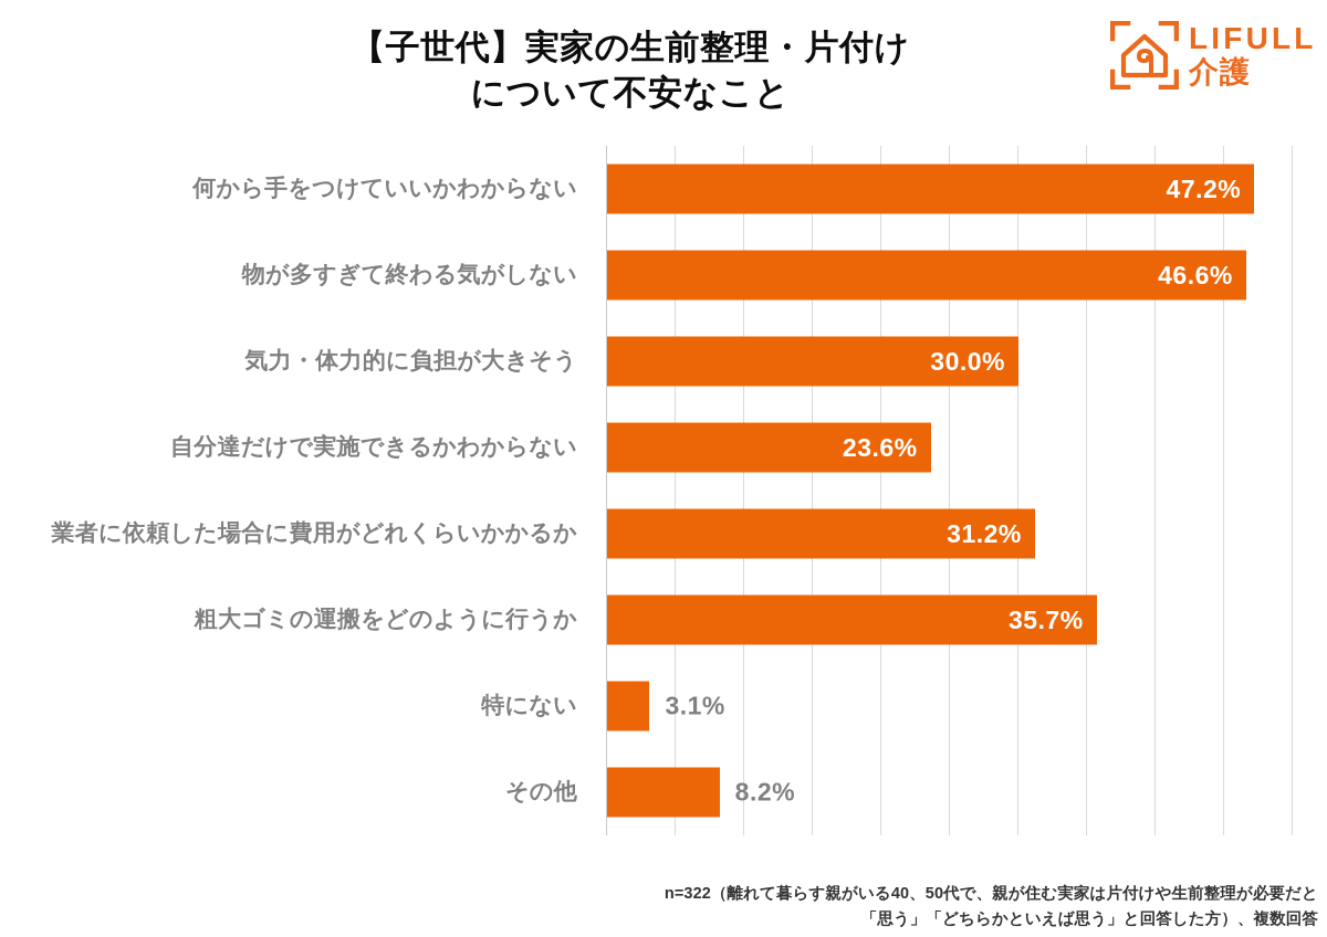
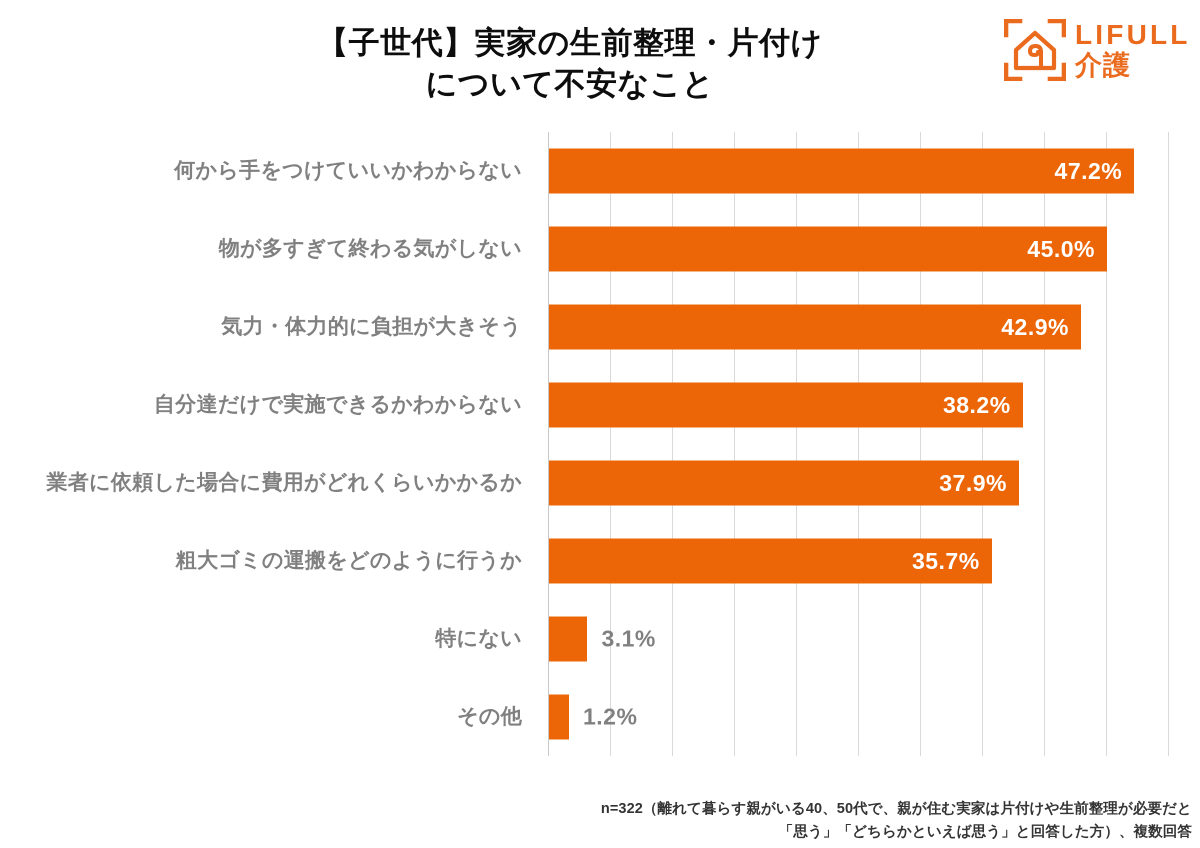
物が多すぎて終わる気がしない: 46.6% -> 45.0%
気力・体力的に負担が大きそう: 30.0% -> 42.9%
自分達だけで実施できるかわからない: 23.6% -> 38.2%
業者に依頼した場合に費用がどれくらいかかるか: 31.2% -> 37.9%
その他: 8.2% -> 1.2%
